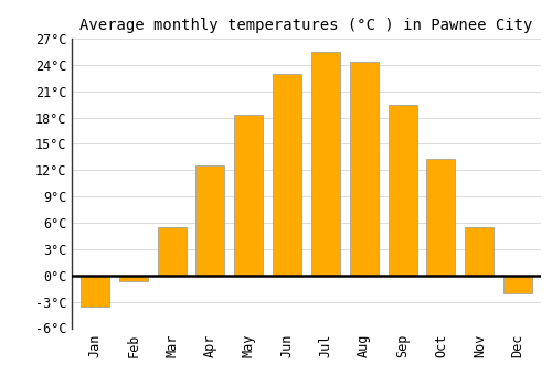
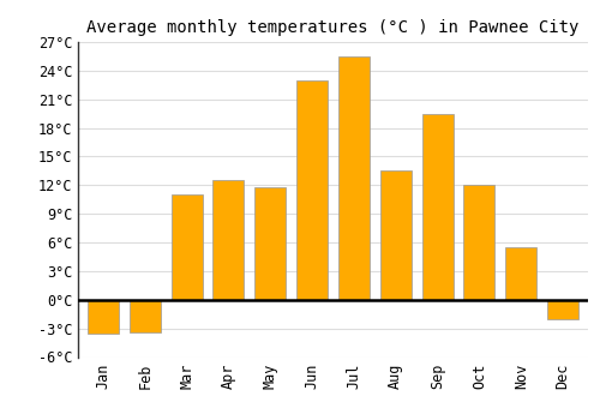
Feb: -0.7°C -> -3.4°C
Mar: 5.5°C -> 11.0°C
May: 18.3°C -> 11.8°C
Aug: 24.3°C -> 13.6°C
Oct: 13.3°C -> 12.0°C
